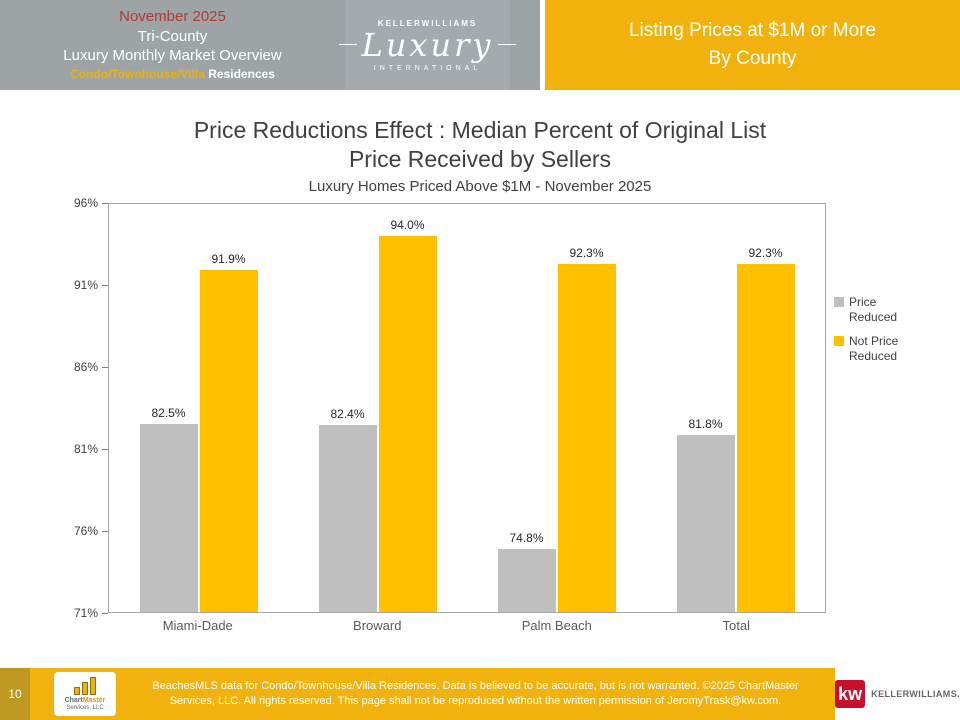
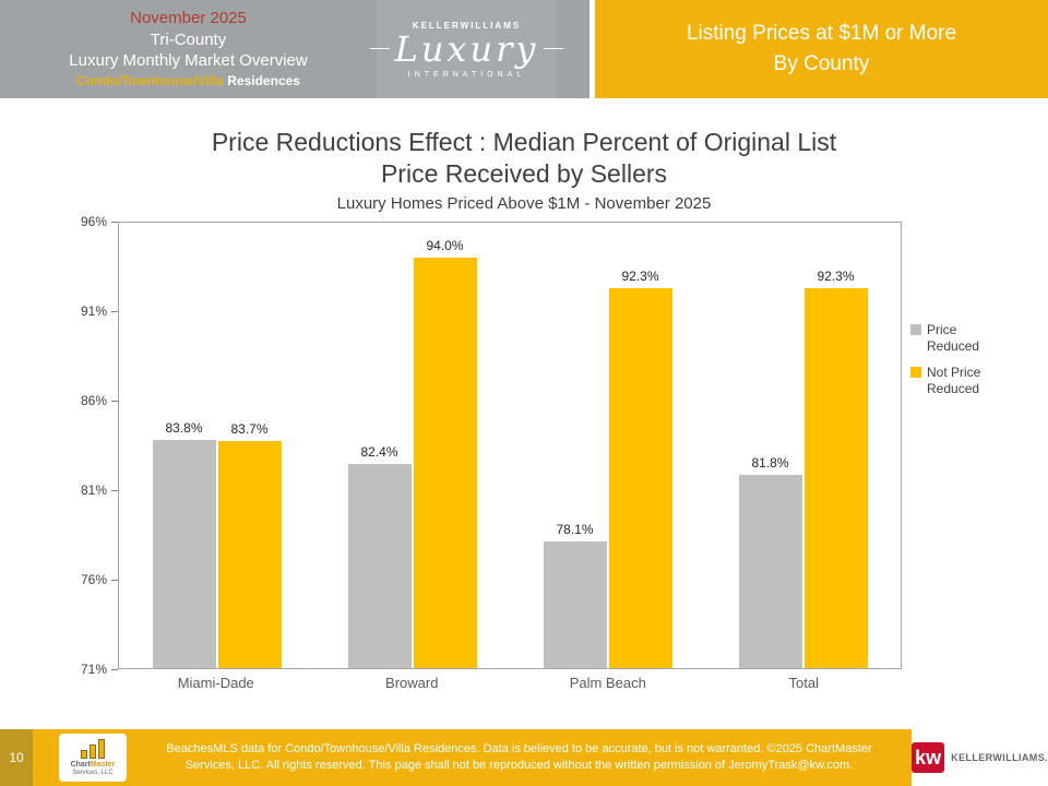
Price Reduced/Miami-Dade: 82.5% -> 83.8%
Not Price Reduced/Miami-Dade: 91.9% -> 83.7%
Price Reduced/Palm Beach: 74.8% -> 78.1%
